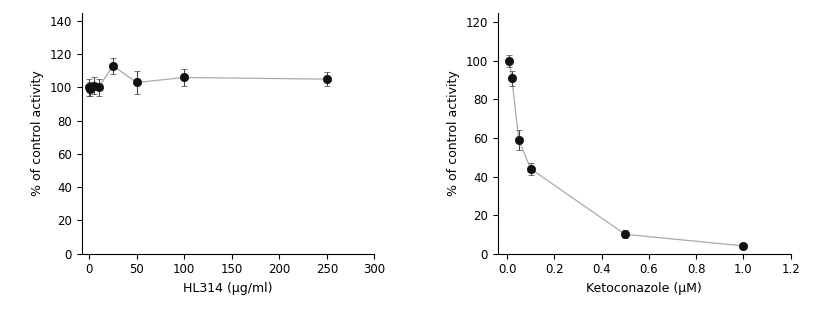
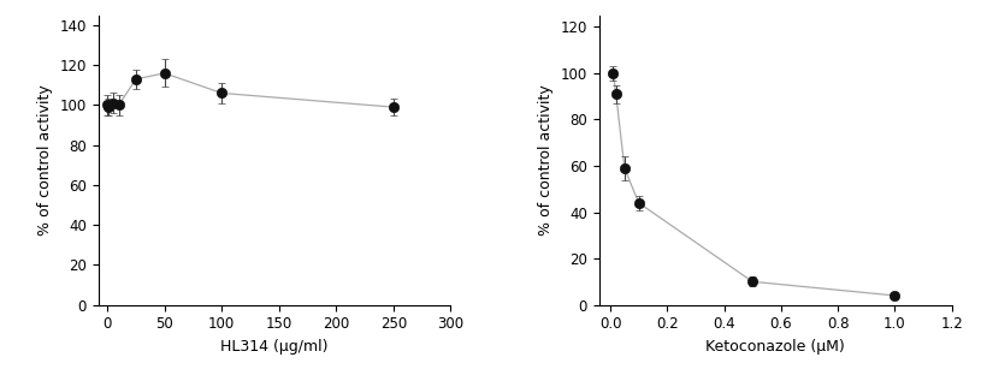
50: 103 -> 116
250: 105 -> 99
